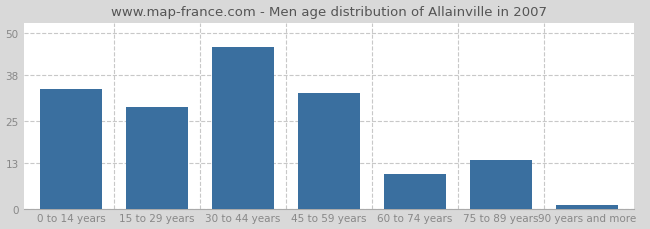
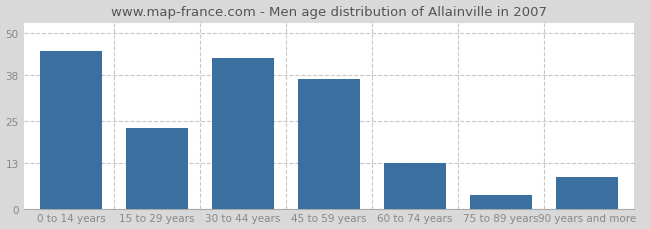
0 to 14 years: 34 -> 45
15 to 29 years: 29 -> 23
30 to 44 years: 46 -> 43
45 to 59 years: 33 -> 37
60 to 74 years: 10 -> 13
75 to 89 years: 14 -> 4
90 years and more: 1 -> 9
